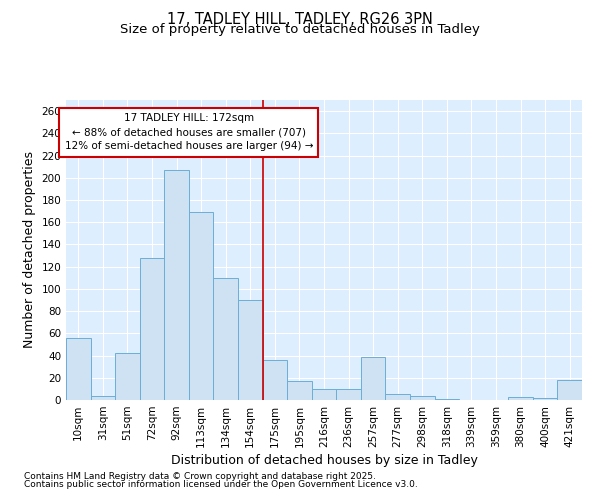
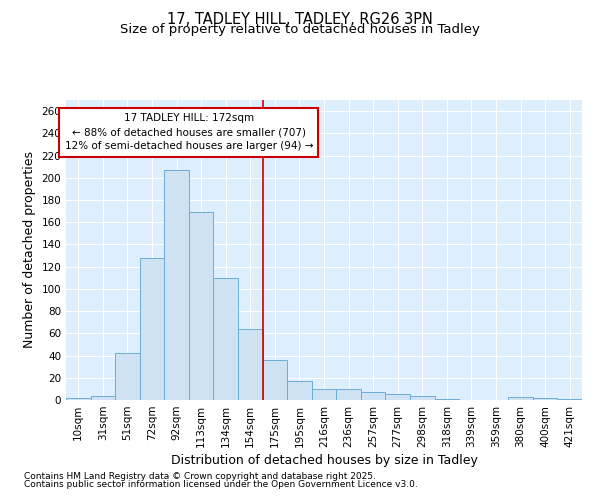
10sqm: 56 -> 2
154sqm: 90 -> 64
257sqm: 39 -> 7
421sqm: 18 -> 1
